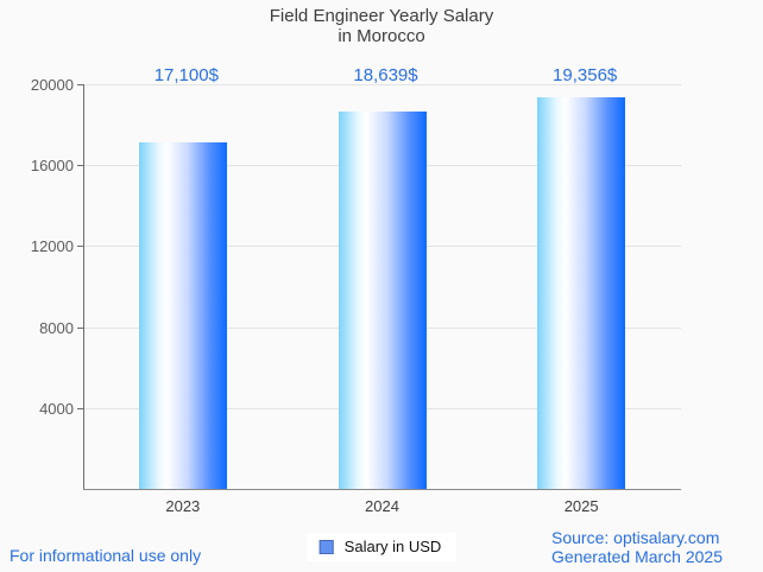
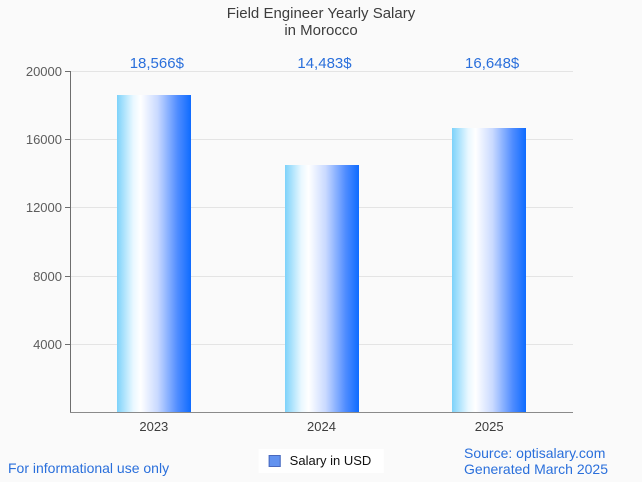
2023: 17,100 -> 18,566
2024: 18,639 -> 14,483
2025: 19,356 -> 16,648
